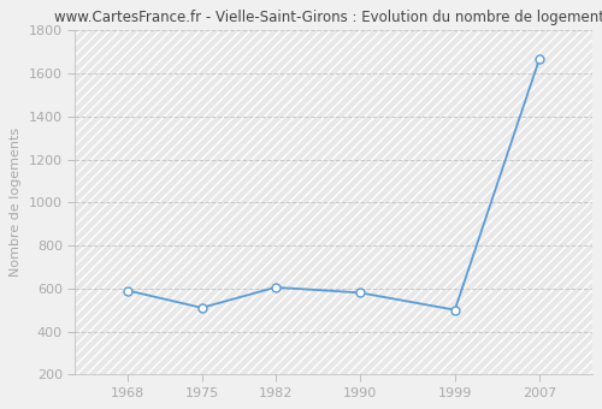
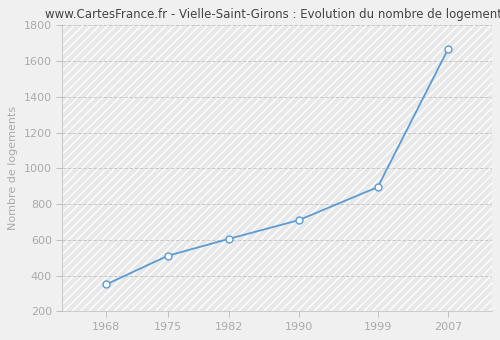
1968: 590 -> 350
1990: 580 -> 710
1999: 500 -> 900
